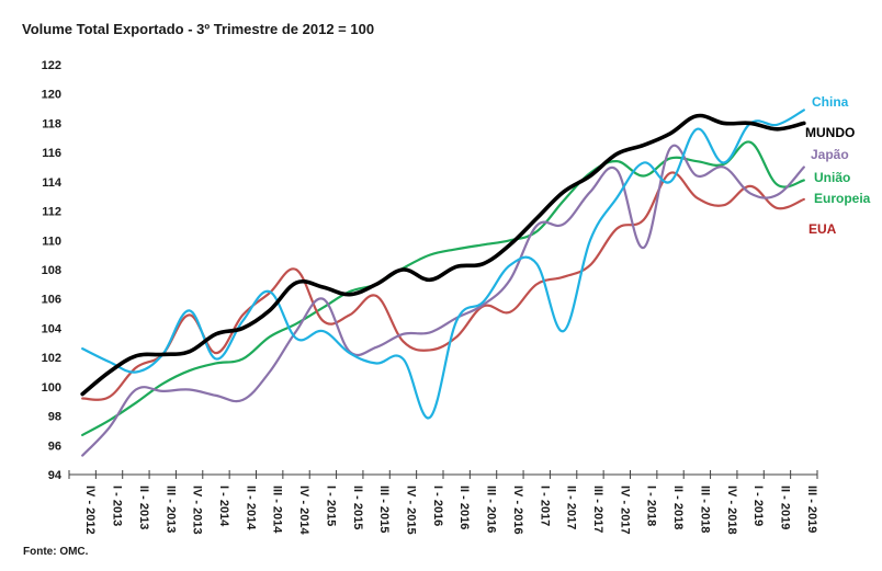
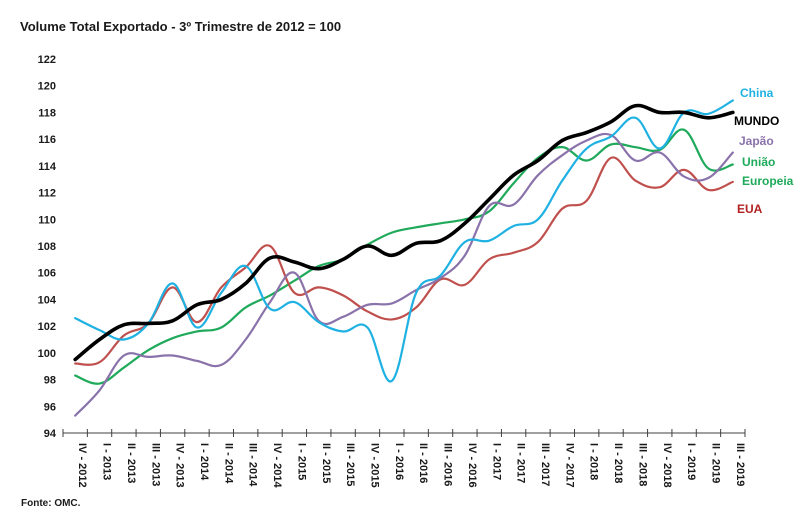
União Europeia/IV - 2012: 96.7 -> 98.3
EUA/III - 2015: 106.2 -> 104.3
China/II - 2017: 103.8 -> 109.5
Japão/I - 2018: 109.5 -> 115.9
China/II - 2018: 114.0 -> 116.2
